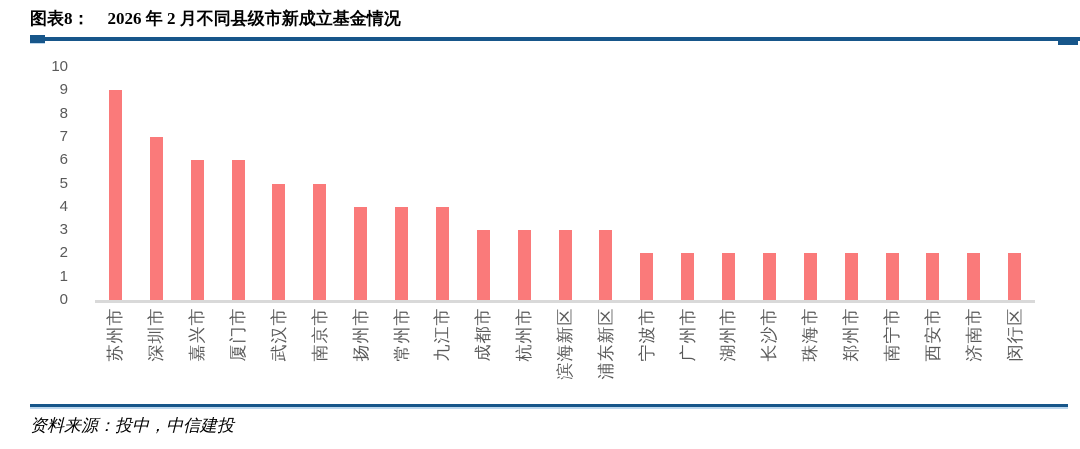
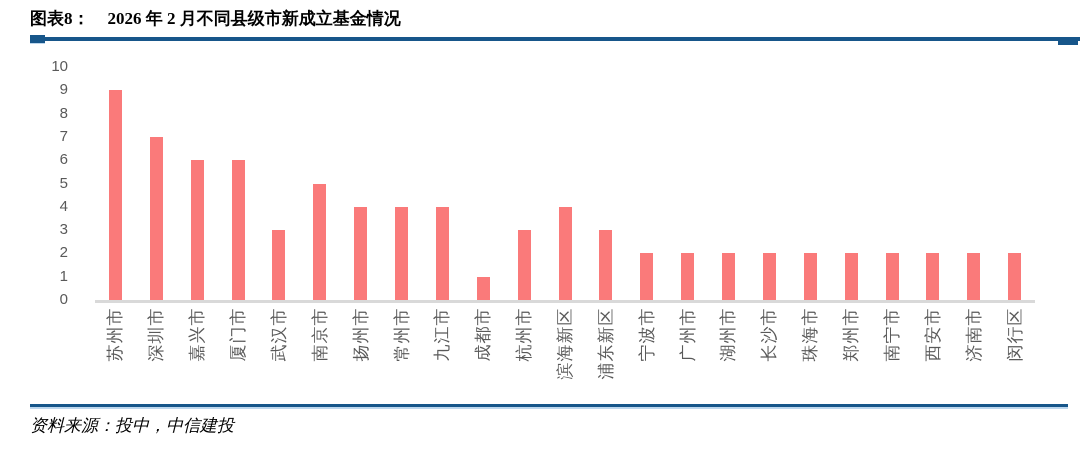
武汉市: 5 -> 3
成都市: 3 -> 1
滨海新区: 3 -> 4
